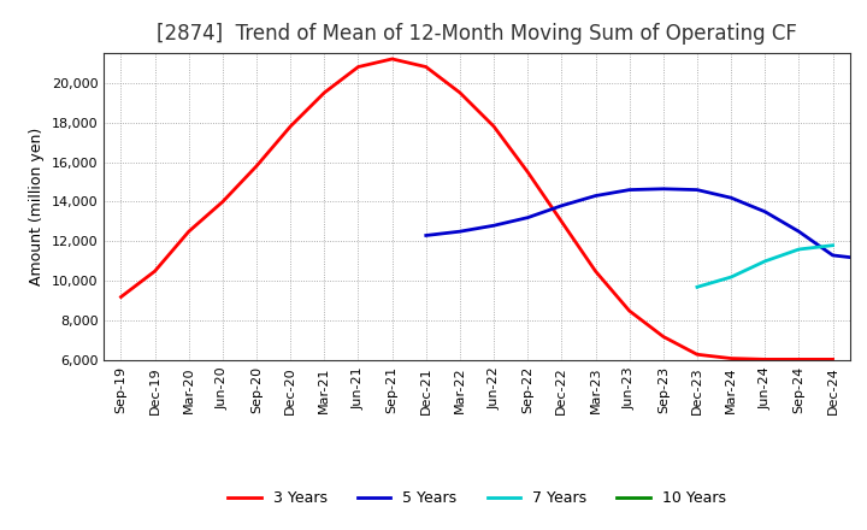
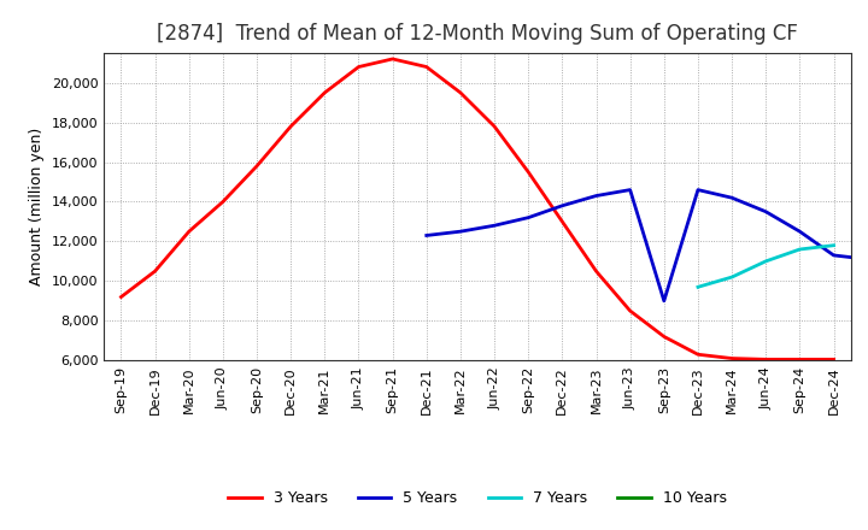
5 Years/Sep-23: 14,600 -> 9,000
